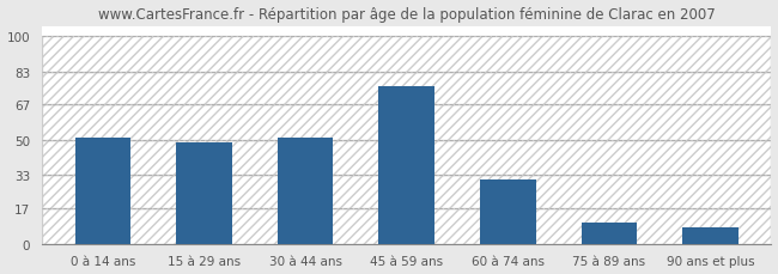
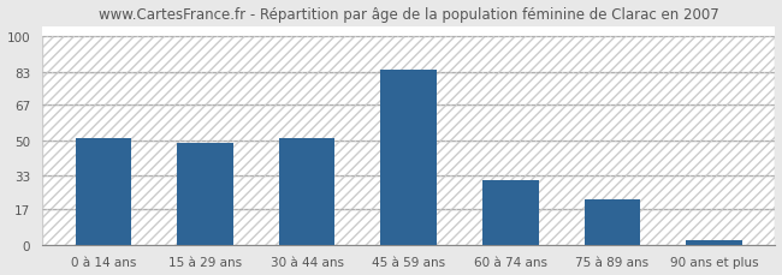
45 à 59 ans: 76 -> 84
75 à 89 ans: 10 -> 22
90 ans et plus: 8 -> 2
